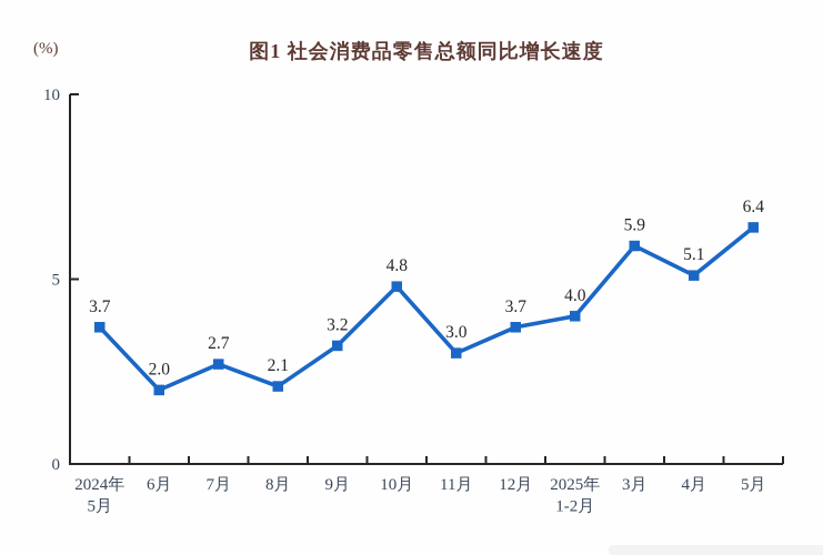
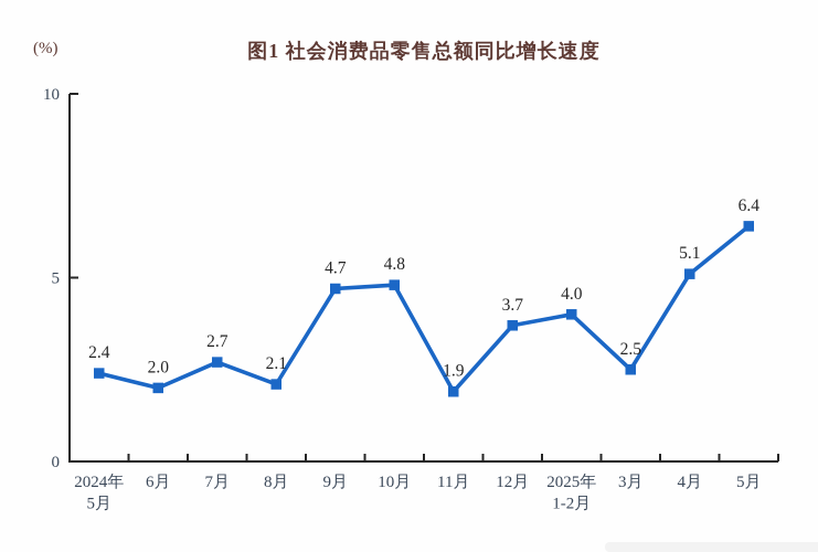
2024年 5月: 3.7 -> 2.4
9月: 3.2 -> 4.7
11月: 3.0 -> 1.9
3月: 5.9 -> 2.5
